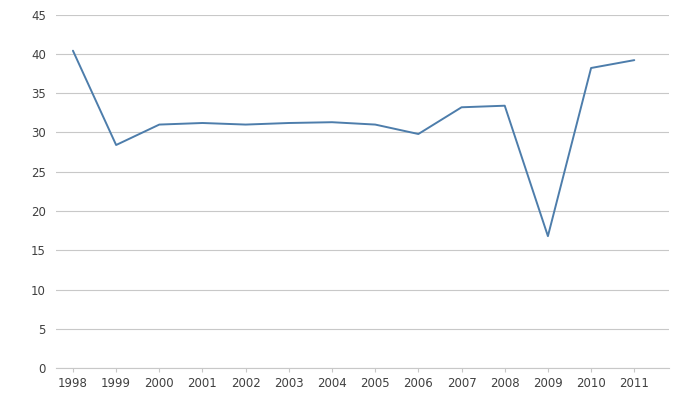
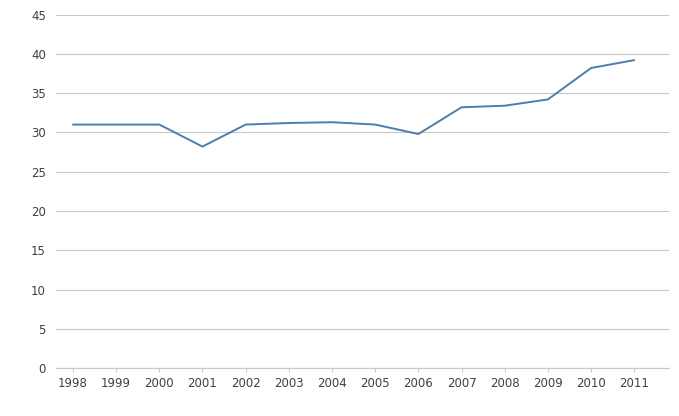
1998: 40.4 -> 31.0
1999: 28.4 -> 31.0
2001: 31.2 -> 28.2
2009: 16.8 -> 34.2
